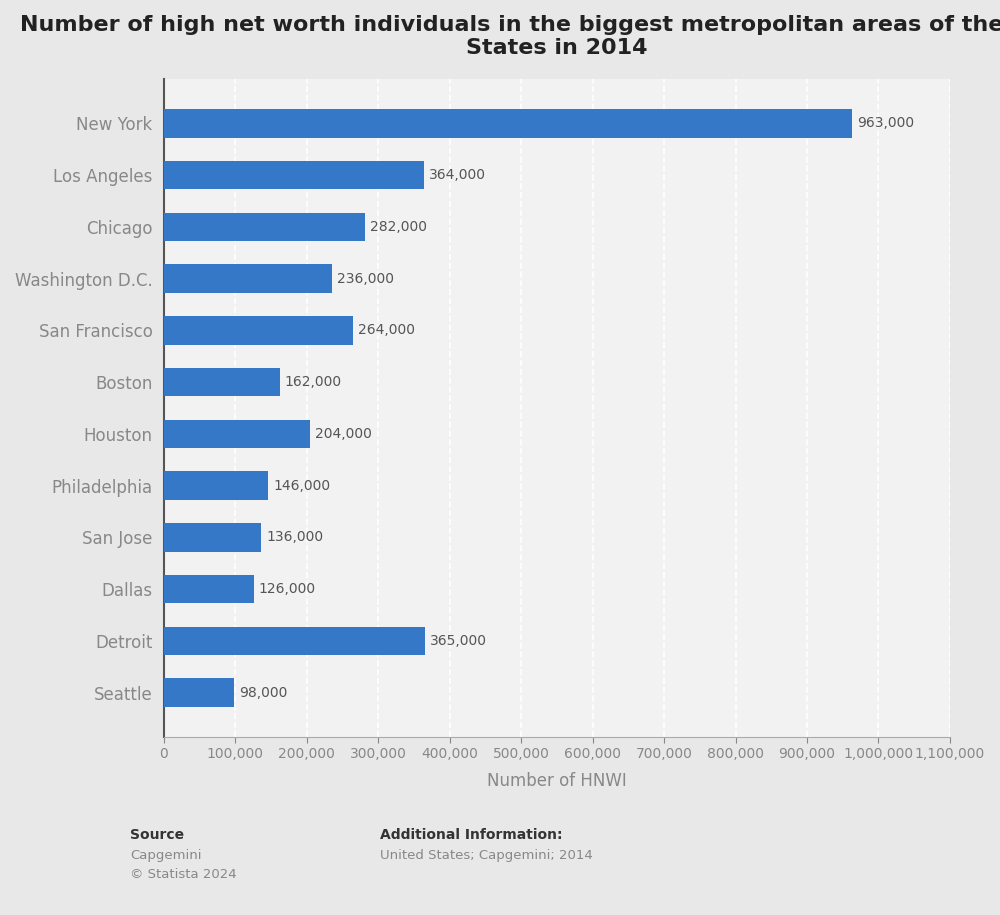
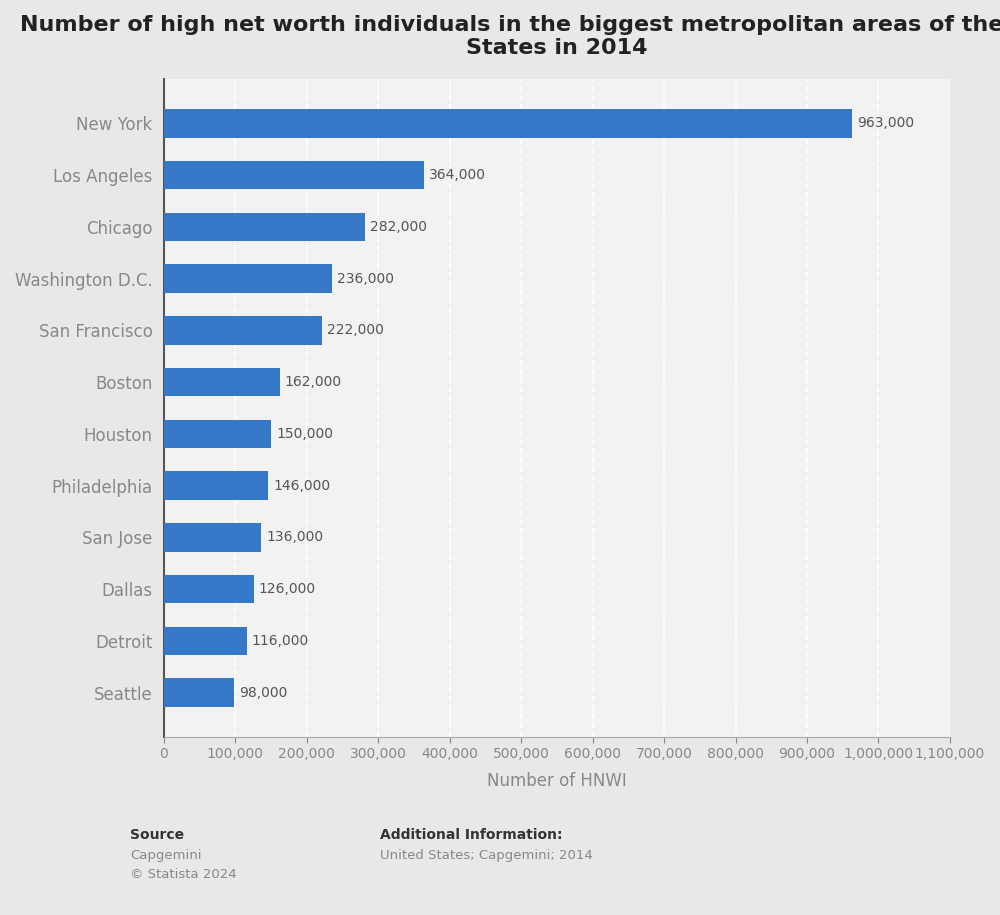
San Francisco: 264,000 -> 222,000
Houston: 204,000 -> 150,000
Detroit: 365,000 -> 116,000
